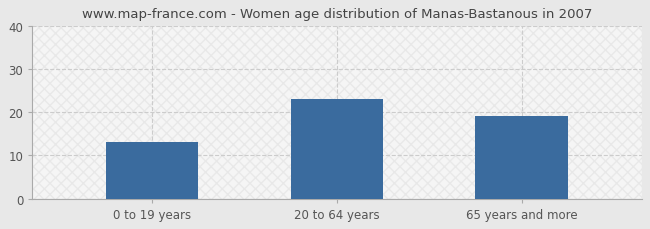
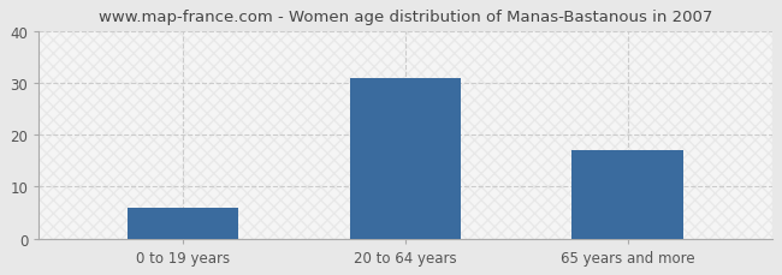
0 to 19 years: 13 -> 6
20 to 64 years: 23 -> 31
65 years and more: 19 -> 17
